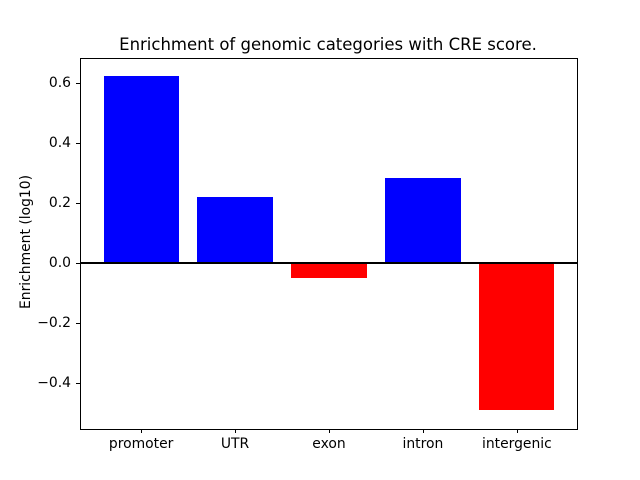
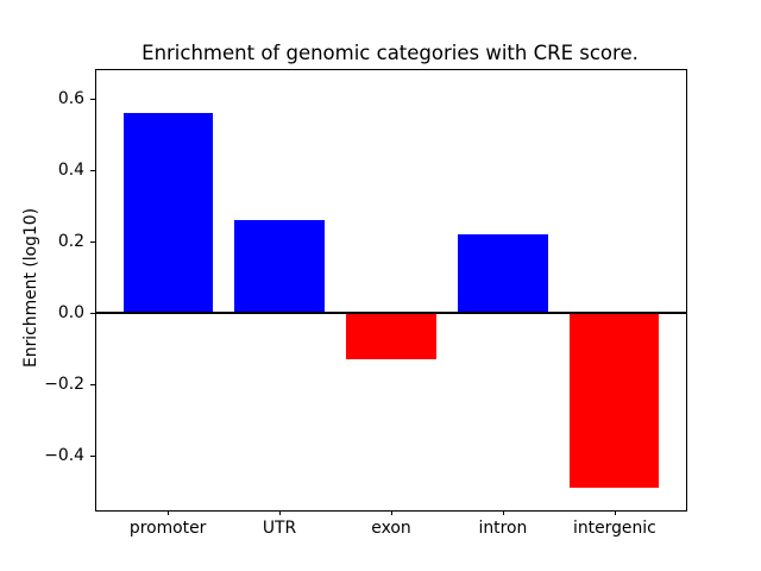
promoter: 0.62 -> 0.56
UTR: 0.22 -> 0.26
exon: -0.05 -> -0.13
intron: 0.28 -> 0.22
